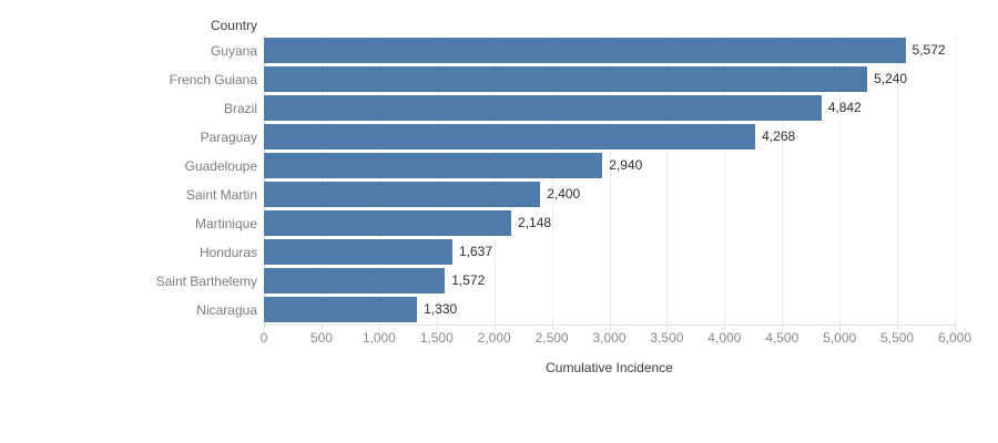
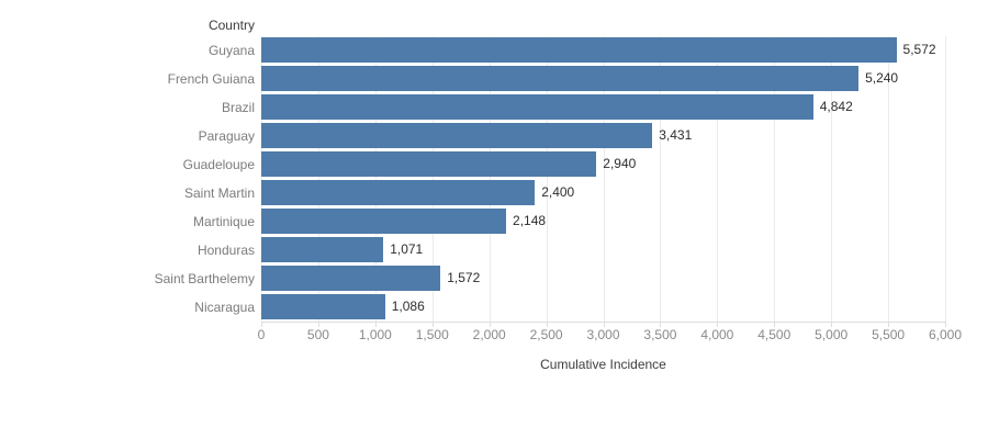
Paraguay: 4,268 -> 3,431
Honduras: 1,637 -> 1,071
Nicaragua: 1,330 -> 1,086
